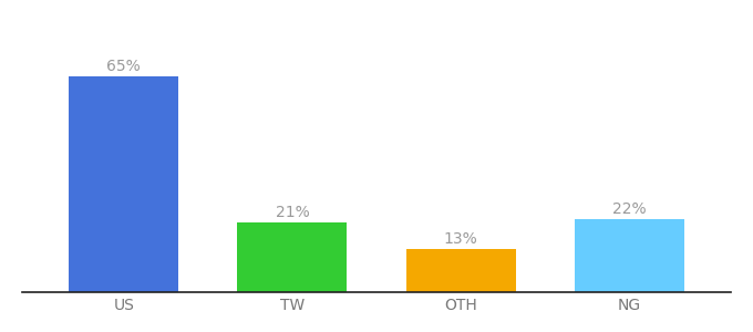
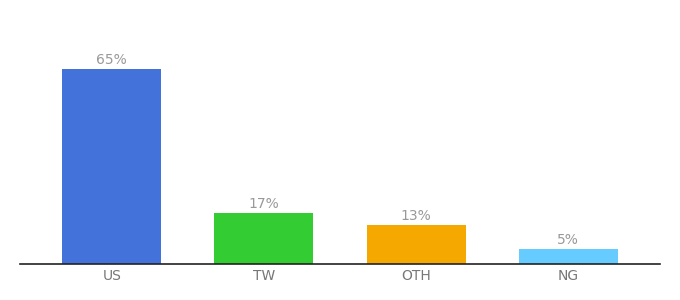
TW: 21% -> 17%
NG: 22% -> 5%
